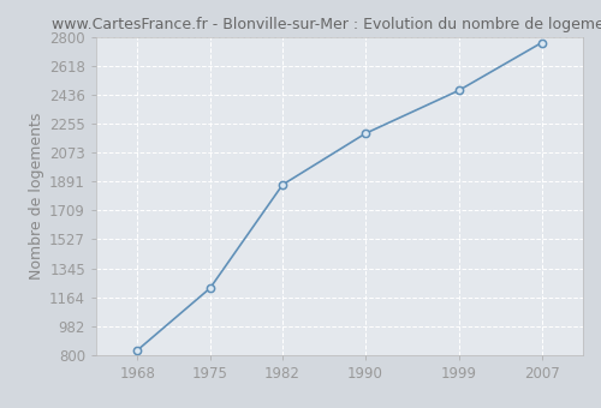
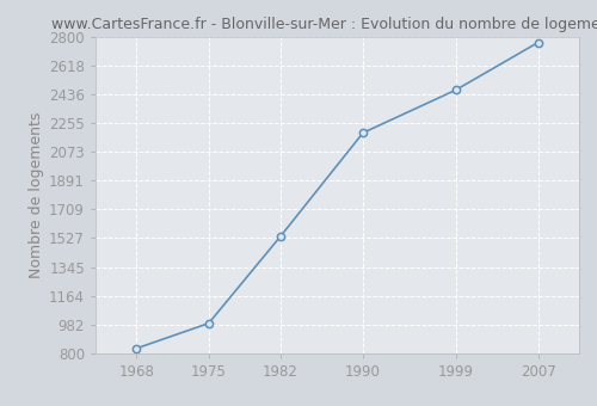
1975: 1220 -> 990
1982: 1870 -> 1540
